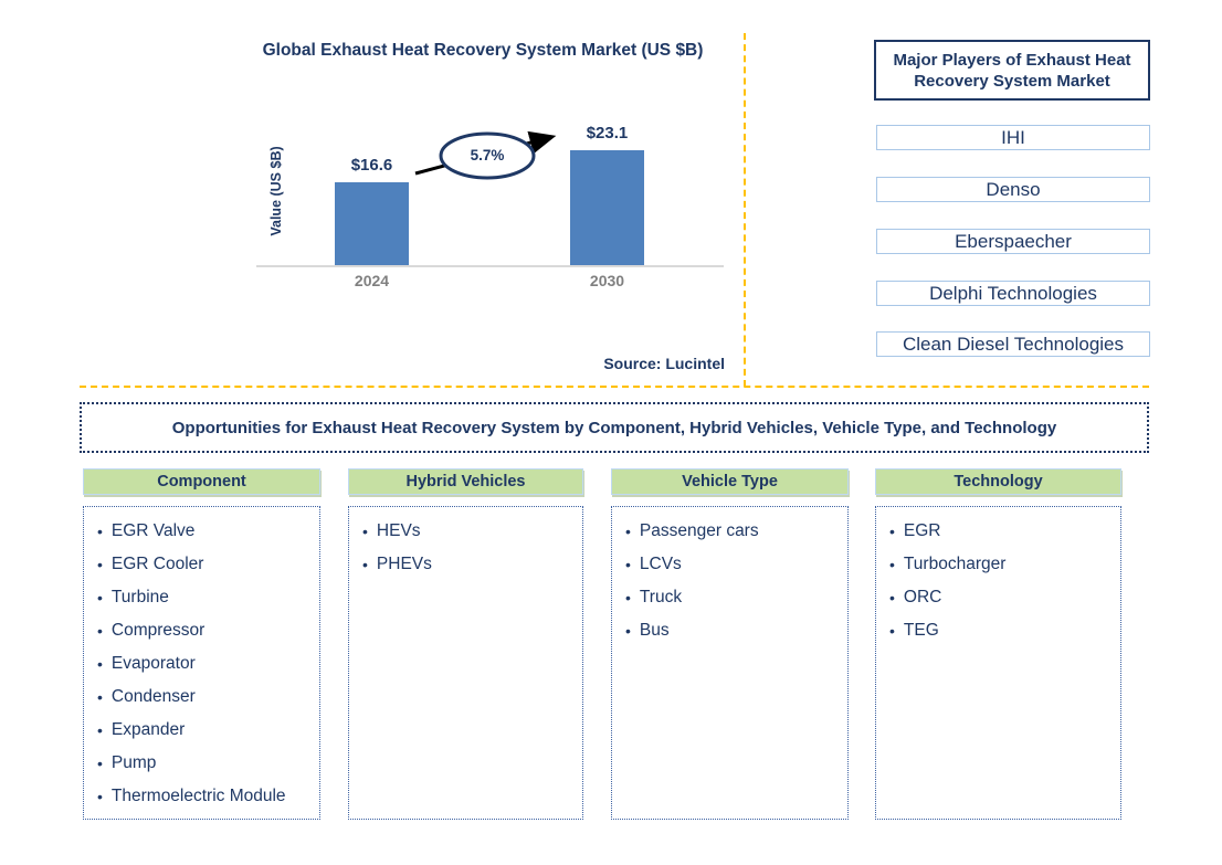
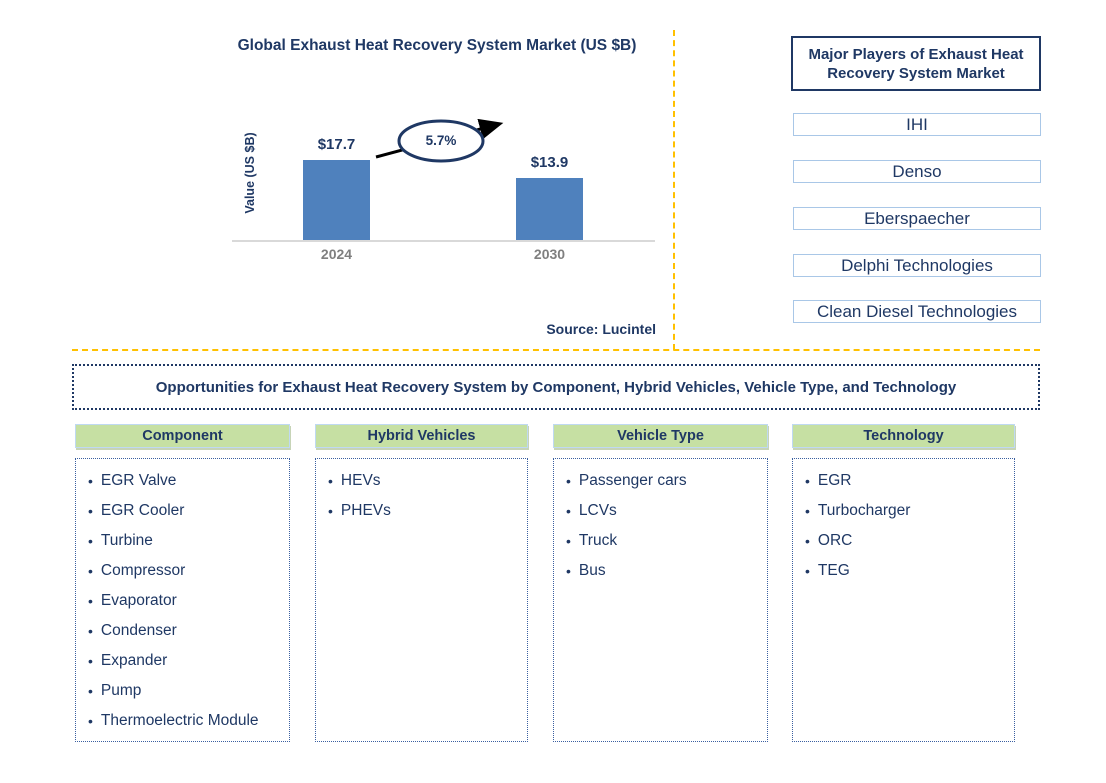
2024: $16.6 -> $17.7
2030: $23.1 -> $13.9
